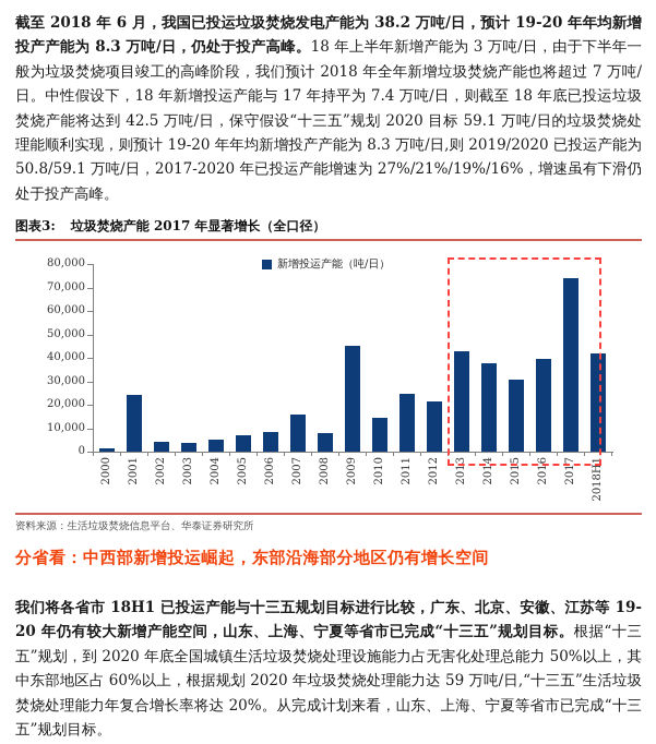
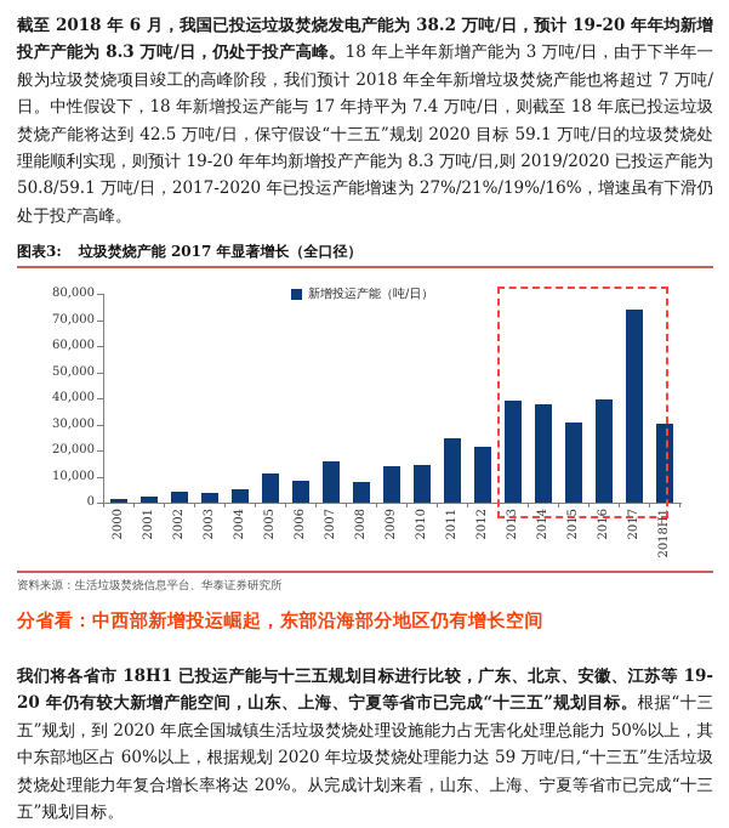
2001: 24000 -> 2000
2005: 7000 -> 11000
2009: 45000 -> 14000
2013: 43000 -> 39000
2018H1: 42000 -> 30000
